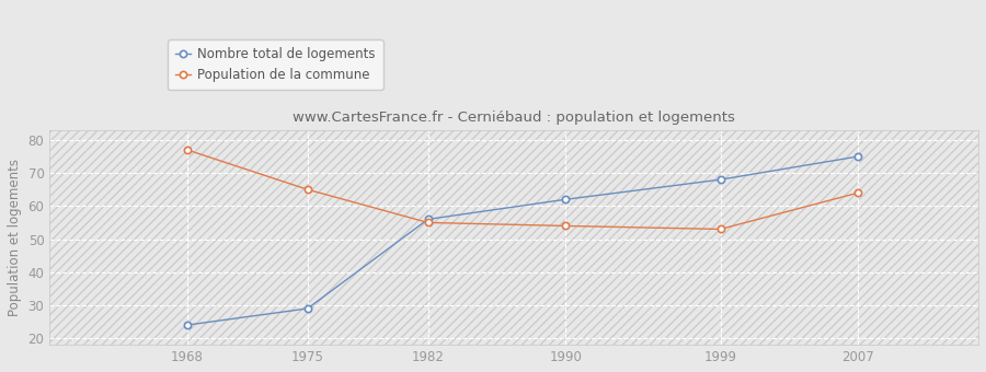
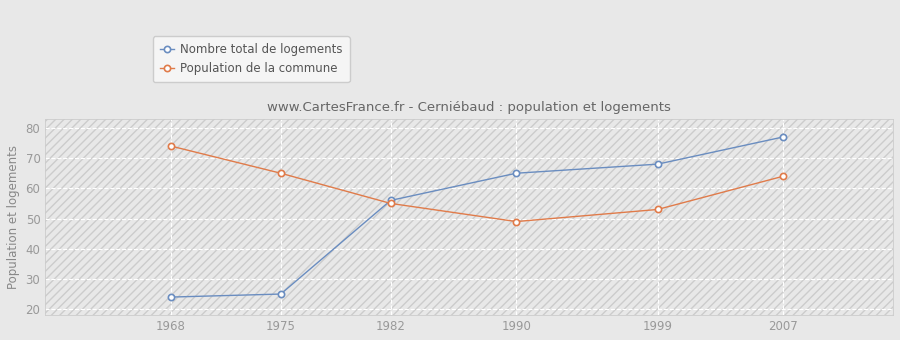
Population de la commune/1968: 77 -> 74
Nombre total de logements/1975: 29 -> 25
Nombre total de logements/1990: 62 -> 65
Population de la commune/1990: 54 -> 49
Nombre total de logements/2007: 75 -> 77
